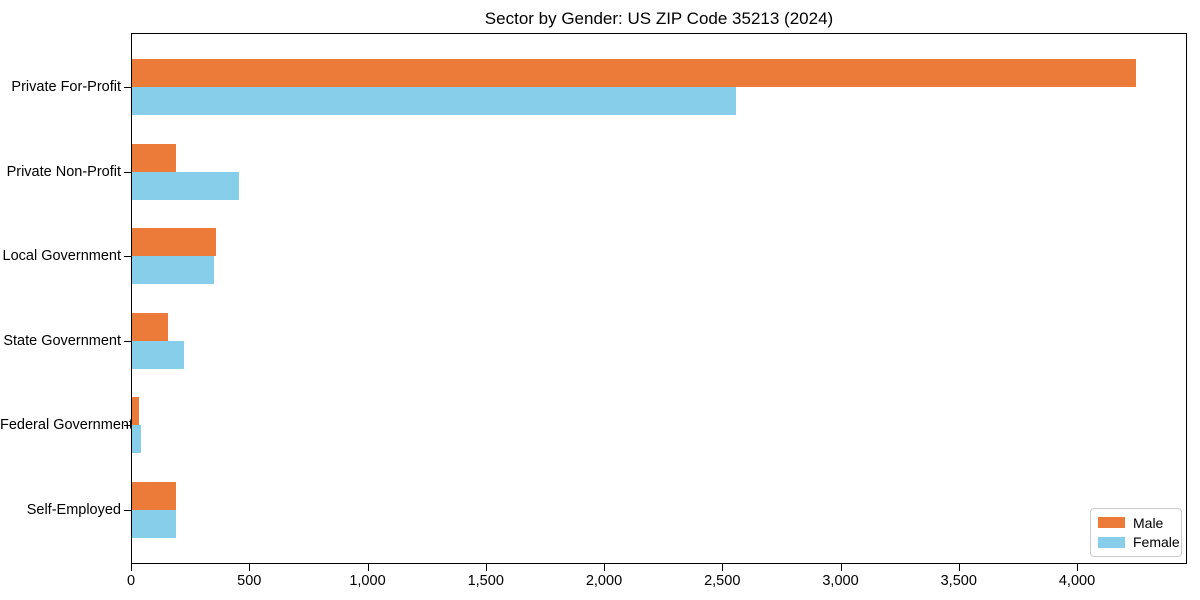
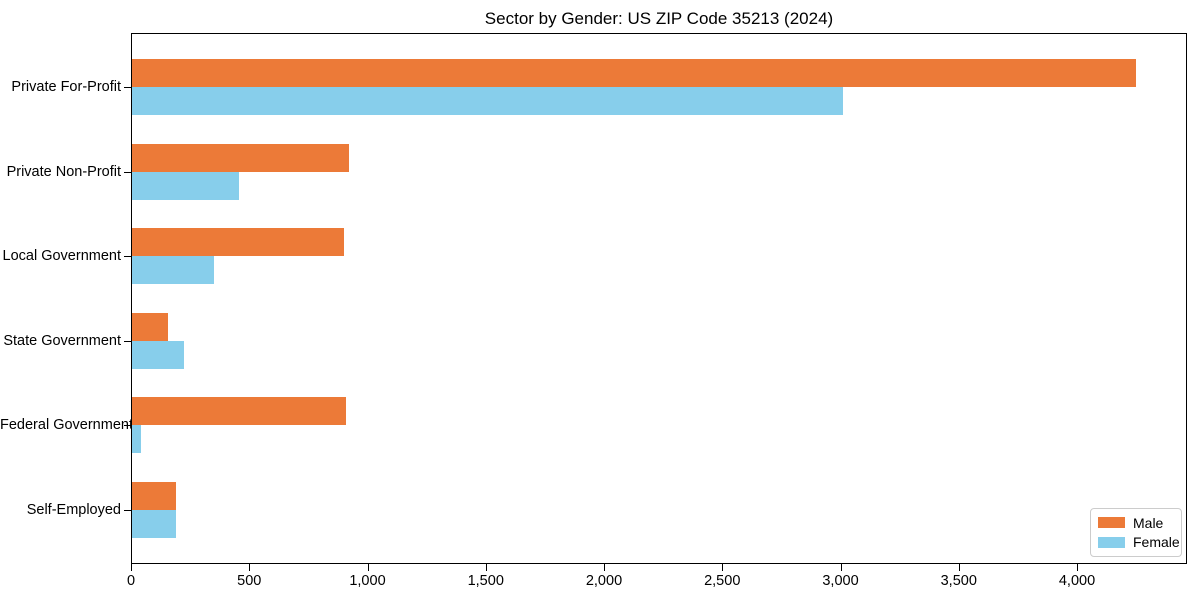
Female/Private For-Profit: 2560 -> 3010
Male/Private Non-Profit: 190 -> 920
Male/Local Government: 360 -> 900
Male/Federal Government: 30 -> 910
